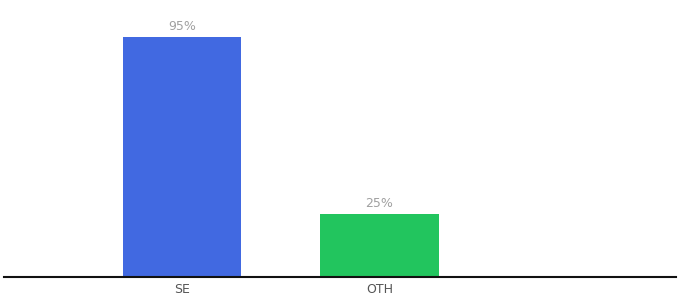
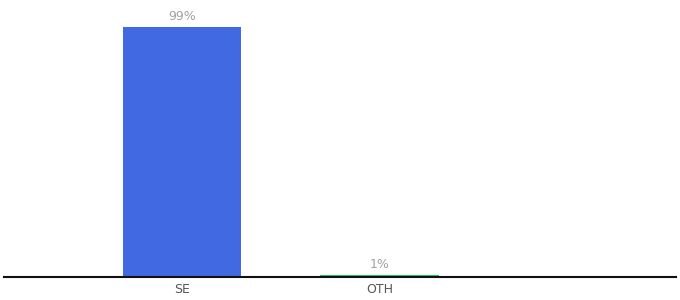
SE: 95% -> 99%
OTH: 25% -> 1%
